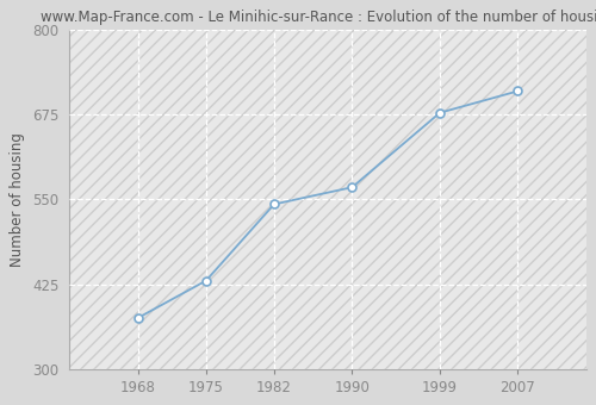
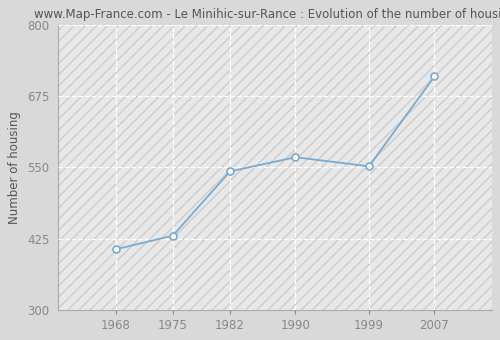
1968: 375 -> 406
1999: 678 -> 552
